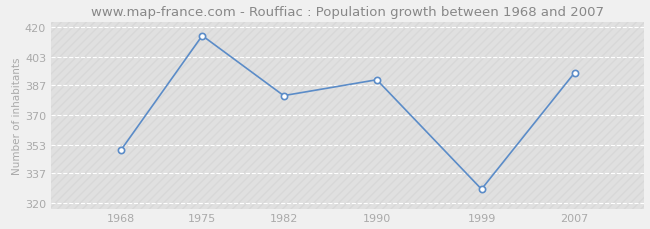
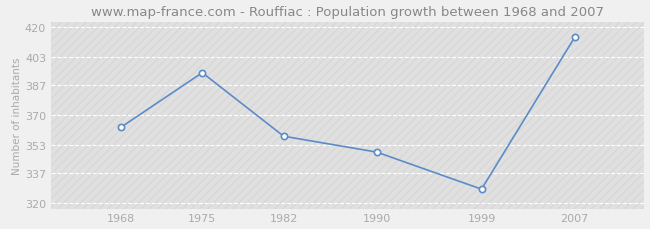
1968: 350 -> 363
1975: 415 -> 394
1982: 381 -> 358
1990: 390 -> 349
2007: 394 -> 414
